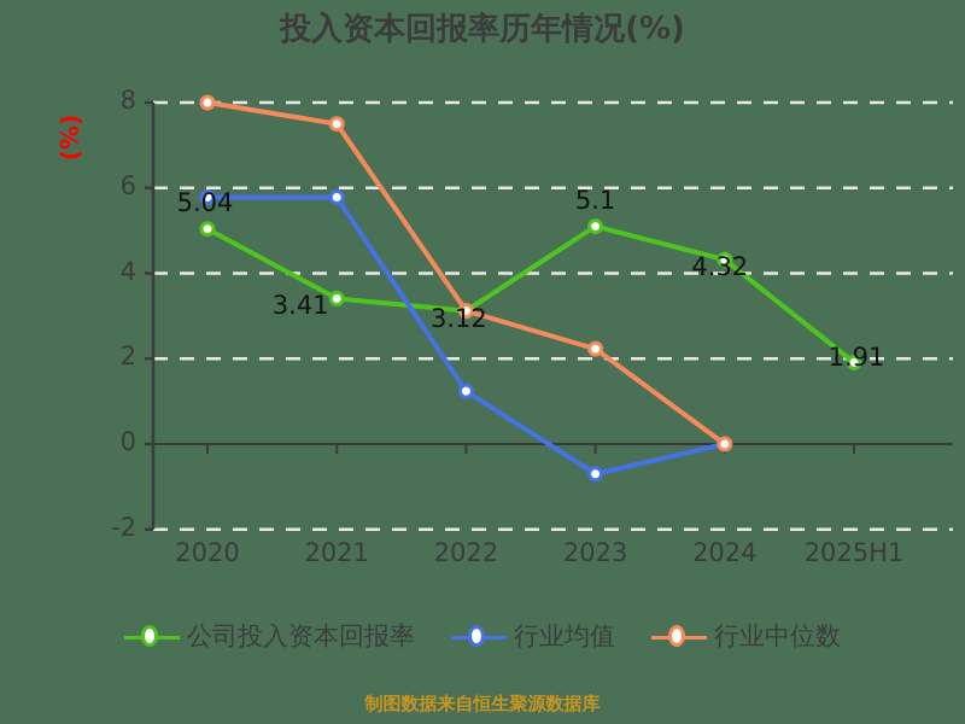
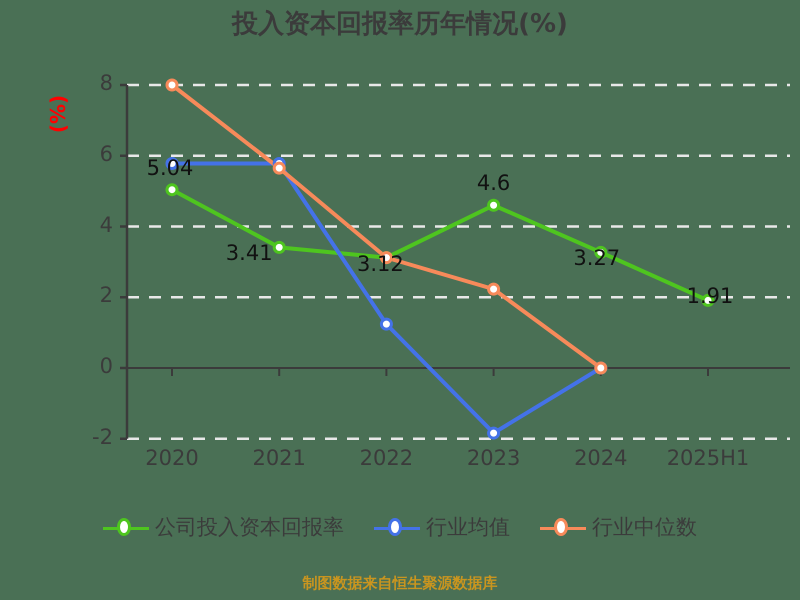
行业中位数/2021: 7.5 -> 5.7
公司投入资本回报率/2023: 5.1 -> 4.6
行业均值/2023: -0.7 -> -1.8
公司投入资本回报率/2024: 4.32 -> 3.27
